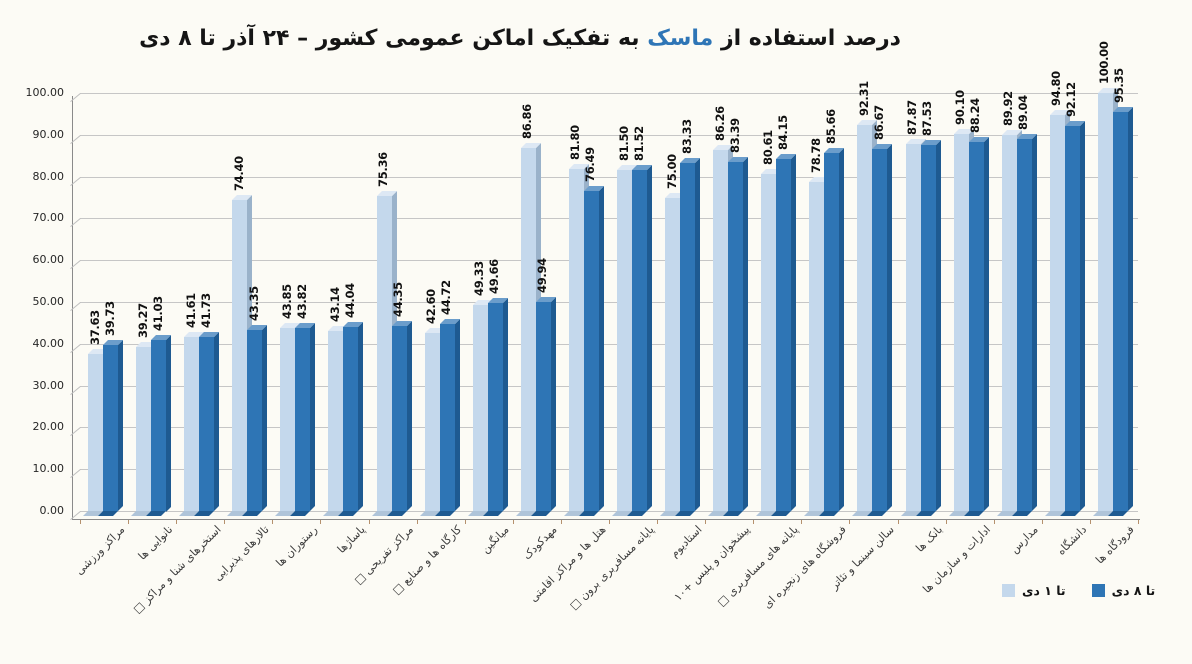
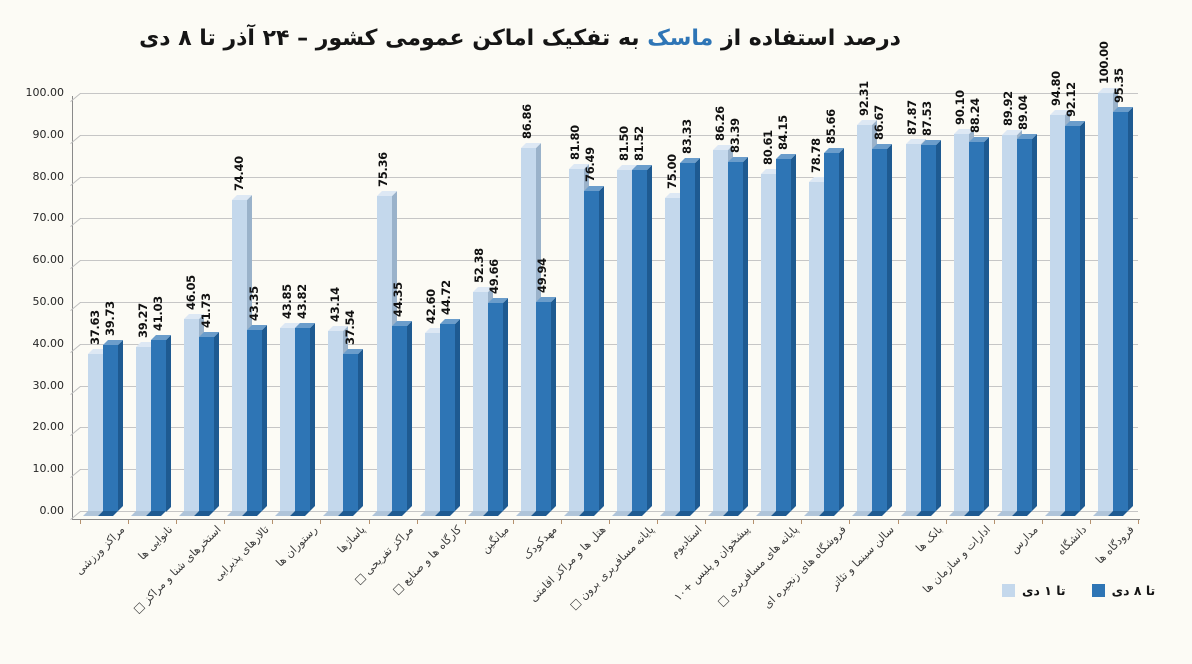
تا ۱ دی/استخرهای شنا و مراکز □: 41.61 -> 46.05
تا ۸ دی/پاساژها: 44.04 -> 37.54
تا ۱ دی/میانگین: 49.33 -> 52.38
